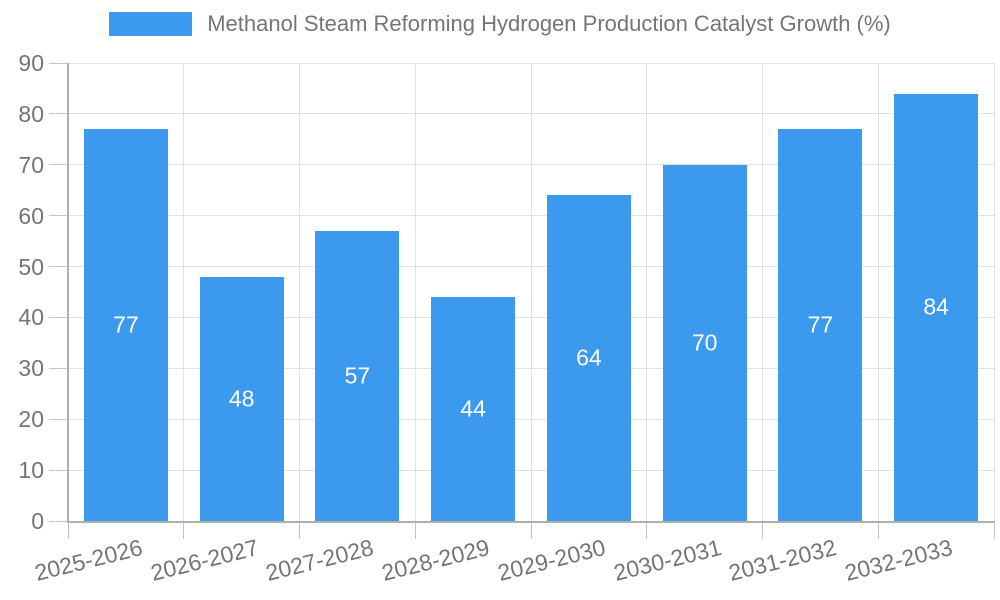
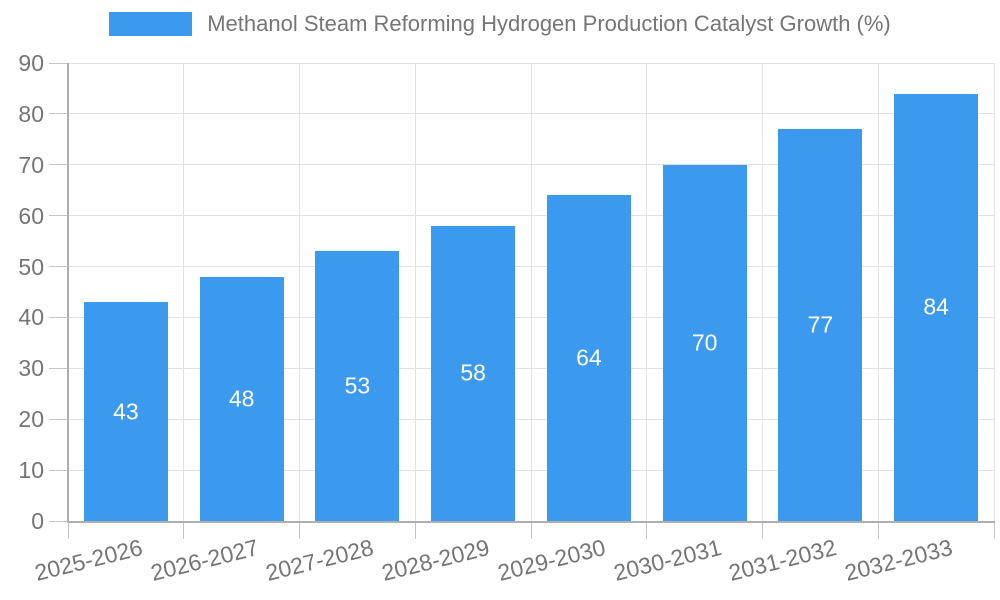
2025-2026: 77 -> 43
2027-2028: 57 -> 53
2028-2029: 44 -> 58
